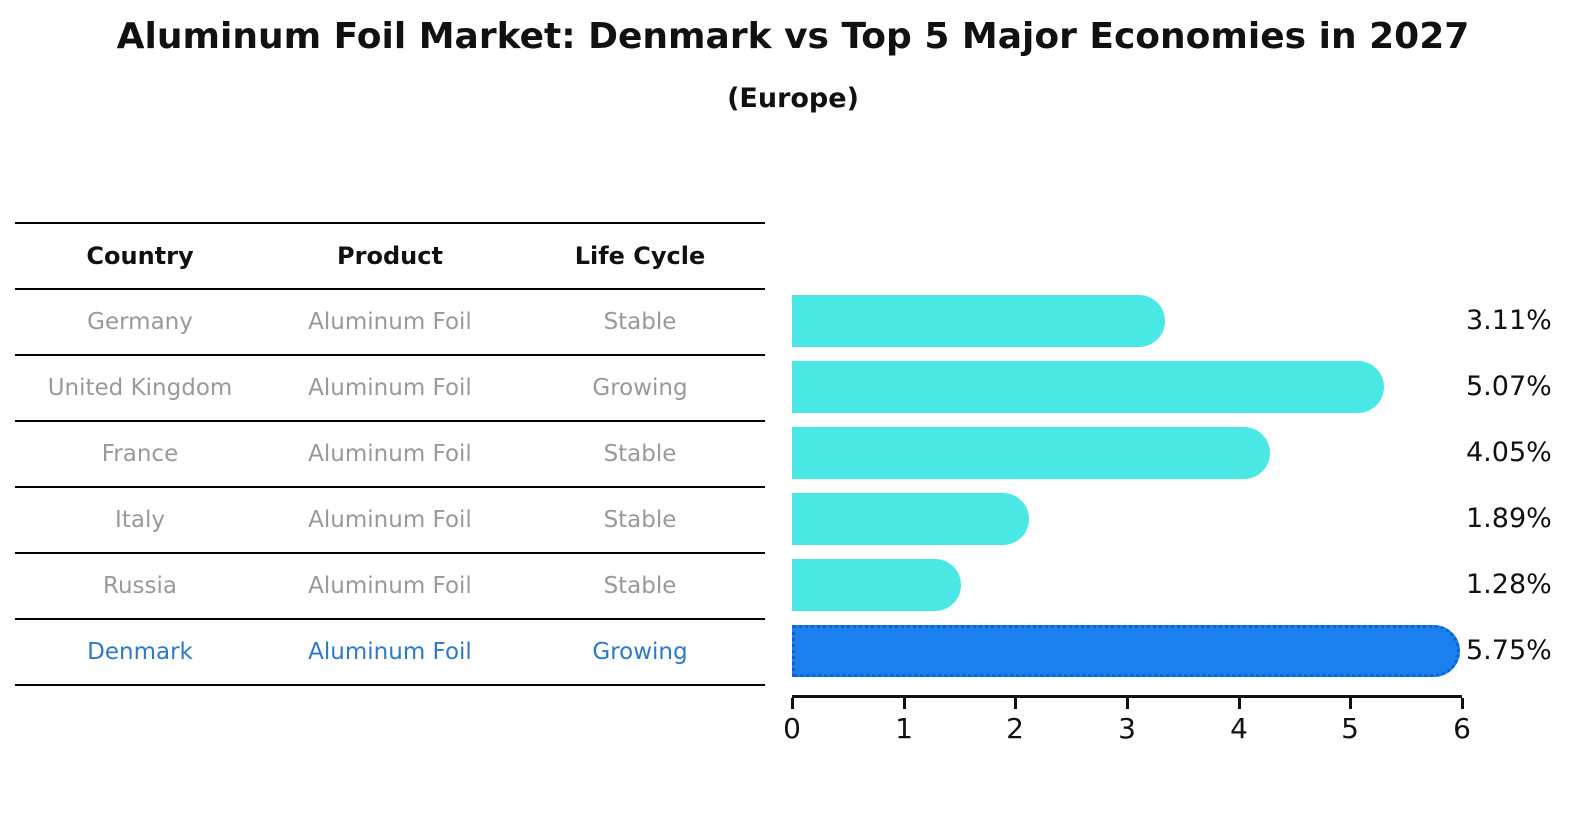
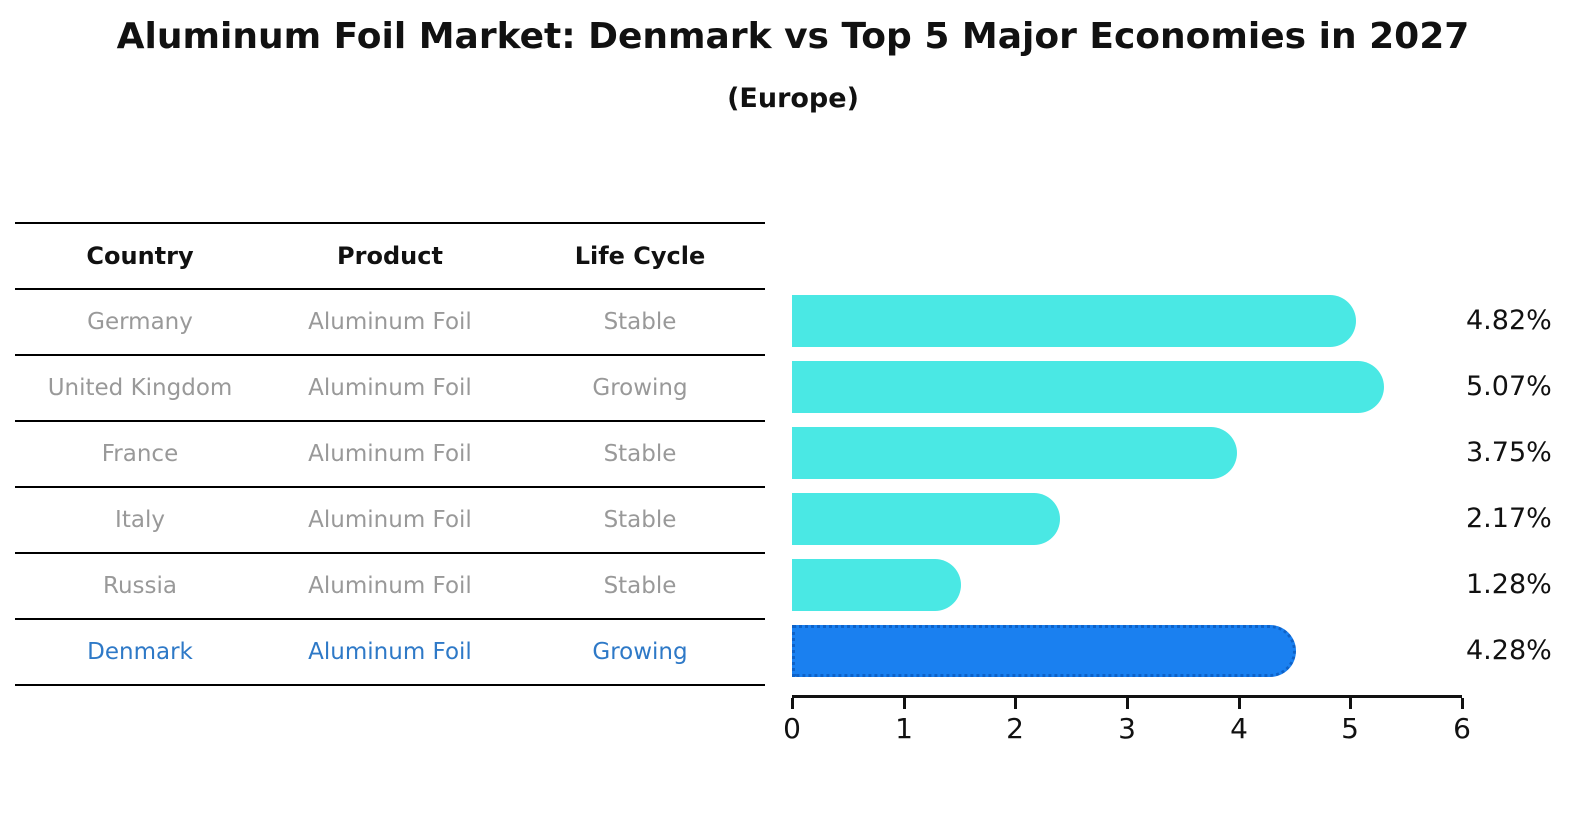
Germany: 3.11% -> 4.82%
France: 4.05% -> 3.75%
Italy: 1.89% -> 2.17%
Denmark: 5.75% -> 4.28%
